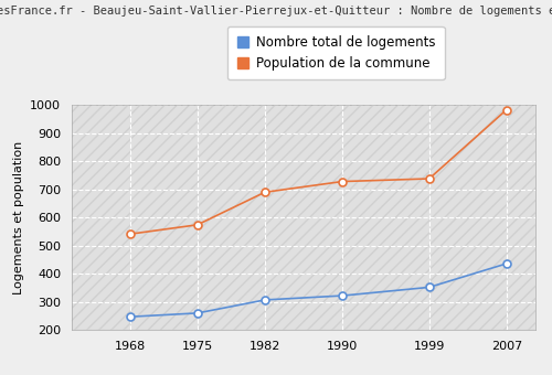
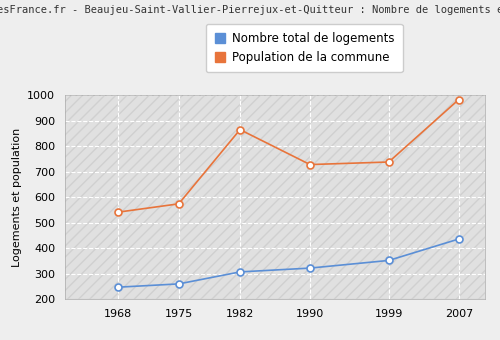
Population de la commune/1982: 690 -> 865
